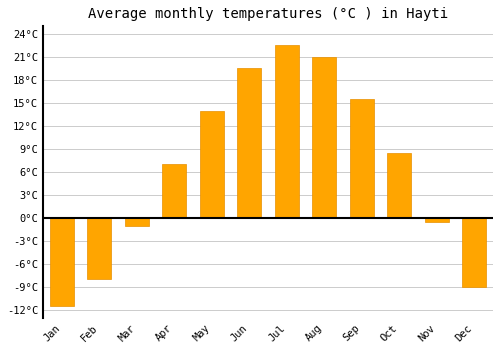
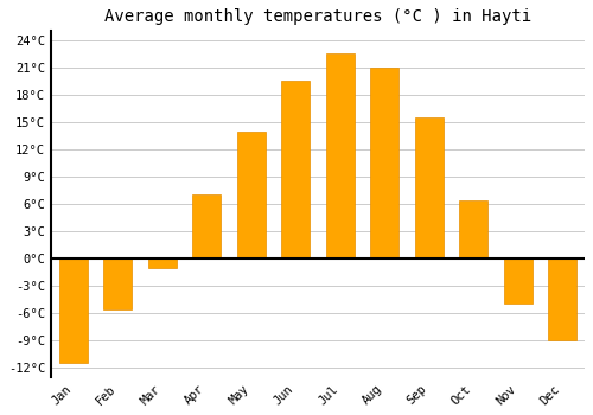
Feb: -8.0°C -> -5.6°C
Oct: 8.5°C -> 6.4°C
Nov: -0.5°C -> -5.0°C
